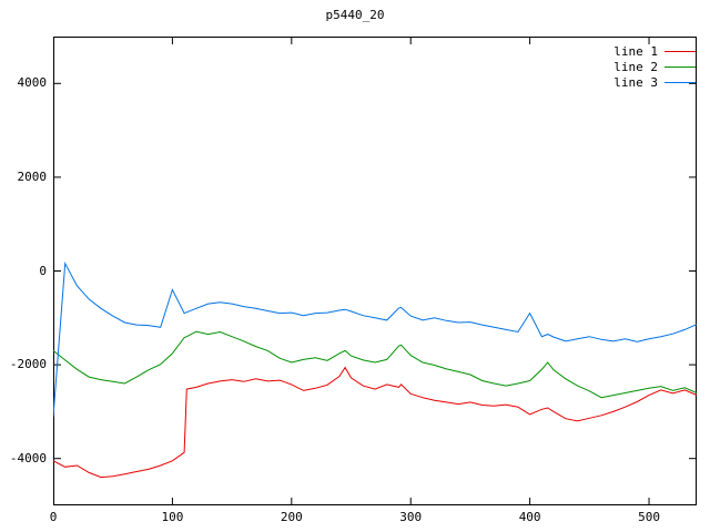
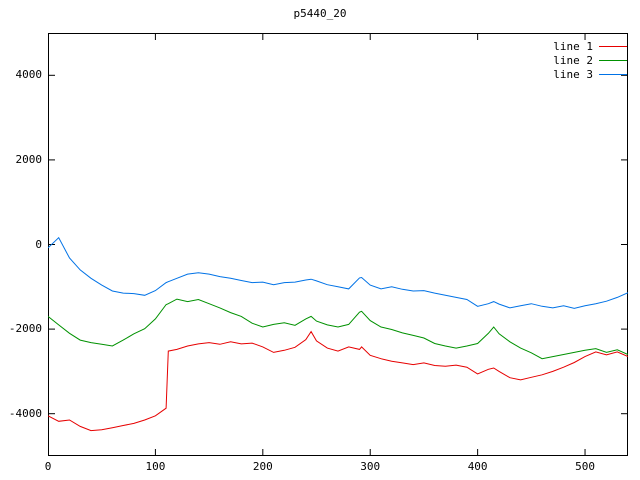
line 3/0: -3100 -> -100
line 3/100: -400 -> -1100
line 3/400: -900 -> -1500
